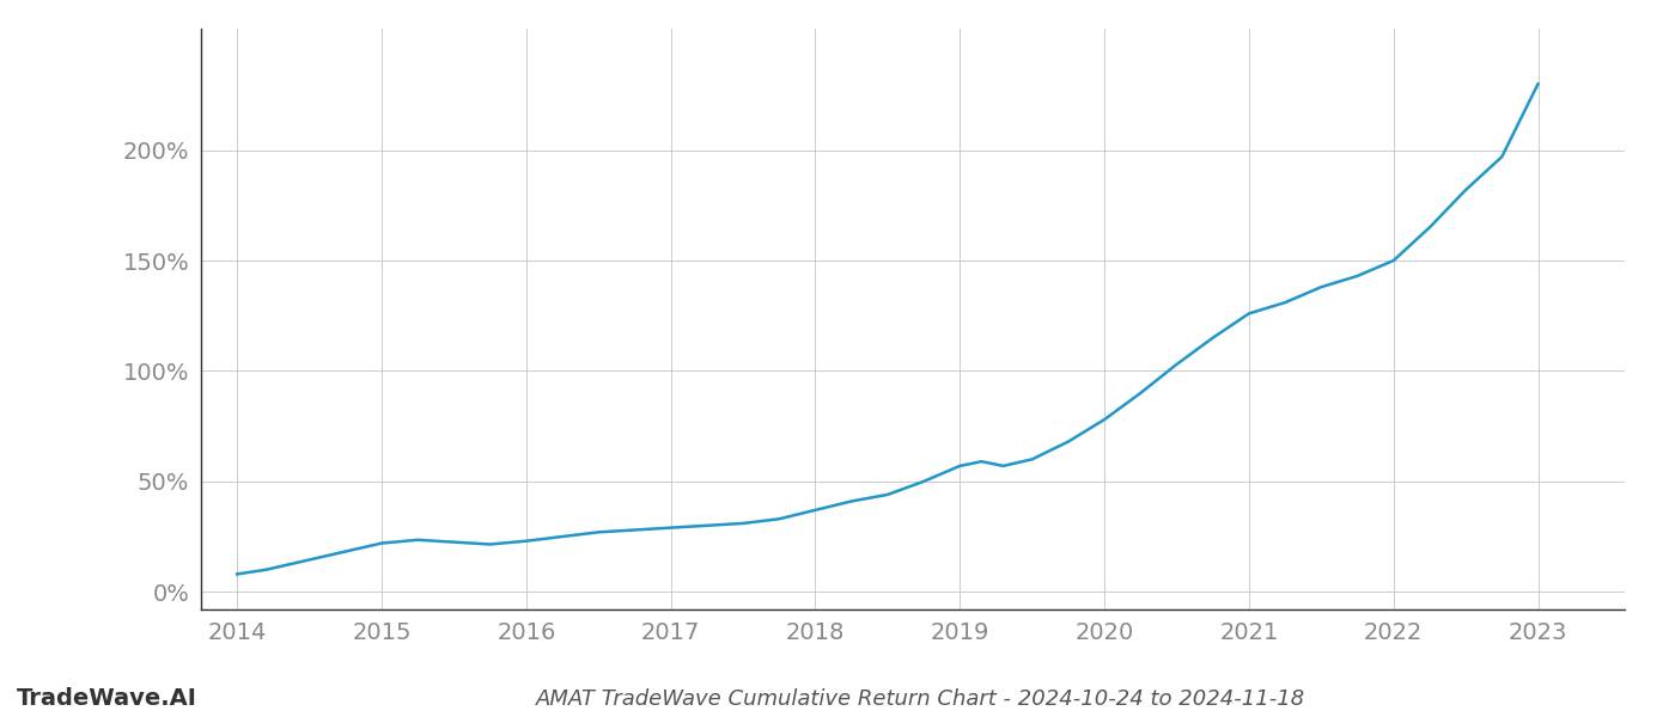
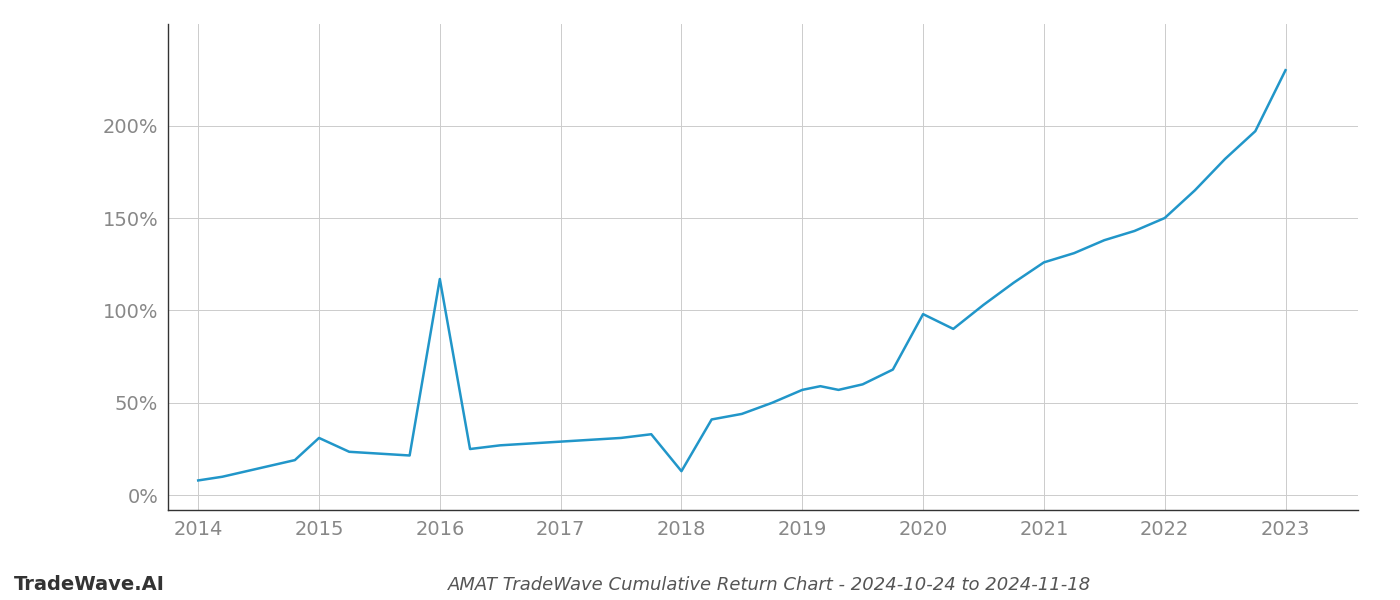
2015: 22% -> 31%
2016: 23% -> 117%
2018: 37% -> 13%
2020: 78% -> 98%
